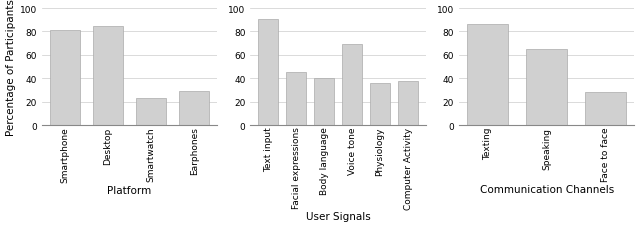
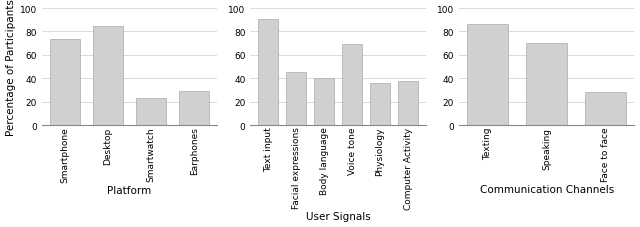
Smartphone: 81 -> 74
Speaking: 65 -> 70
